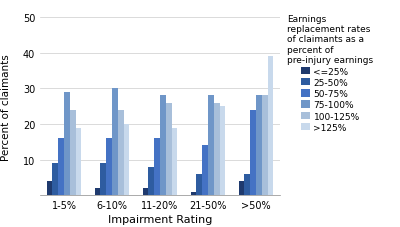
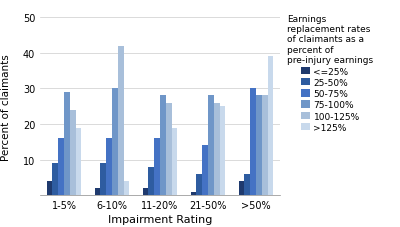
100-125%/6-10%: 24 -> 42
>125%/6-10%: 20 -> 4
50-75%/>50%: 24 -> 30
